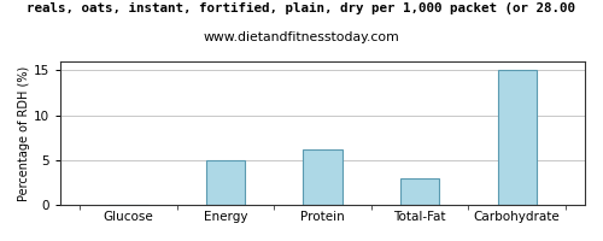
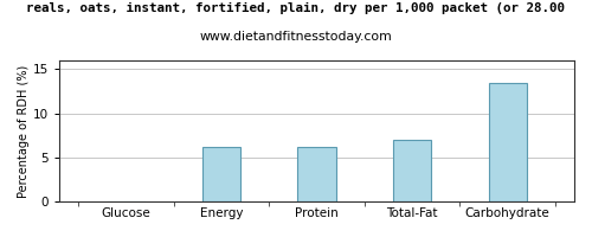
Energy: 5.0 -> 6.2
Total-Fat: 3.0 -> 7.0
Carbohydrate: 15.0 -> 13.4
